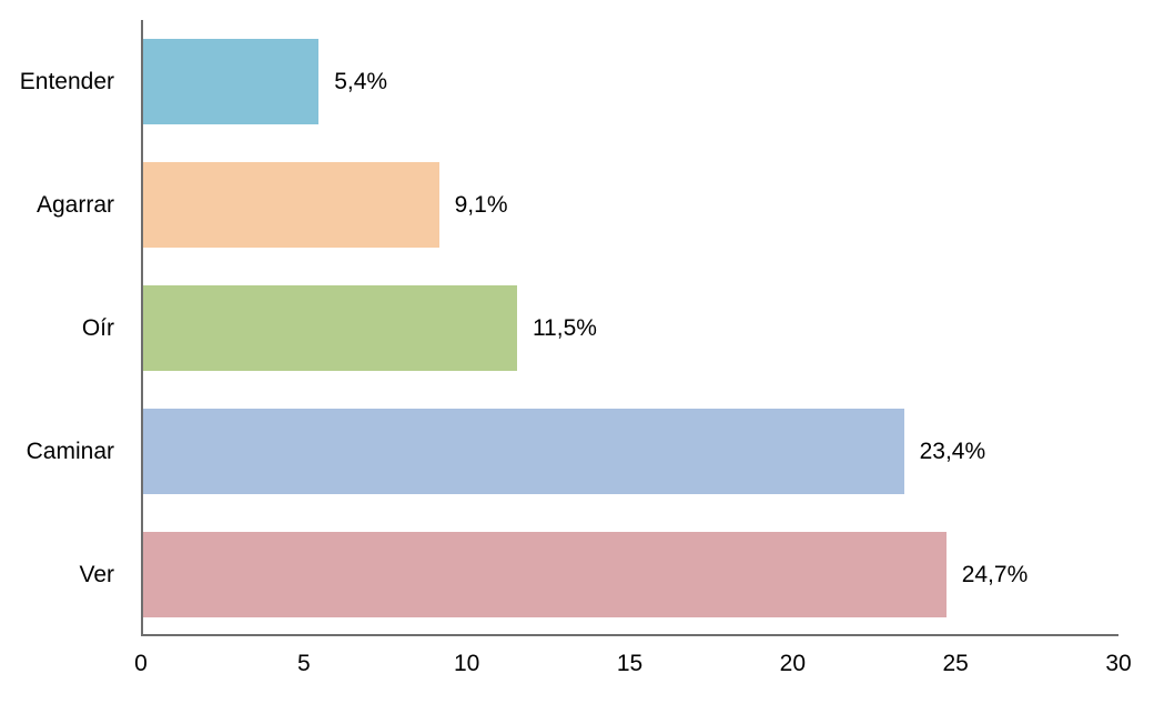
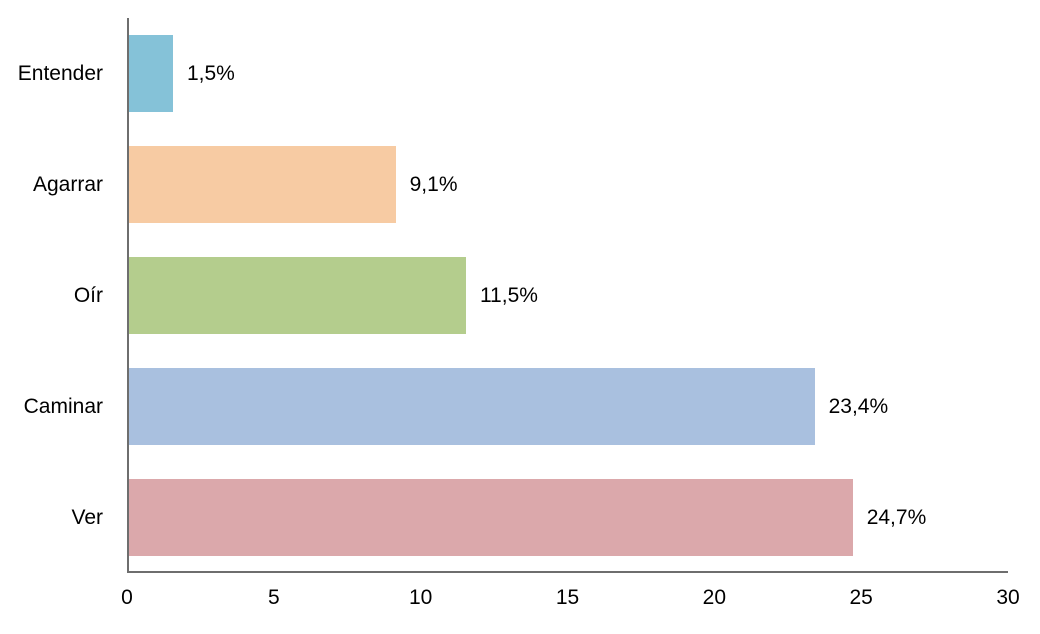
Entender: 5,4% -> 1,5%
